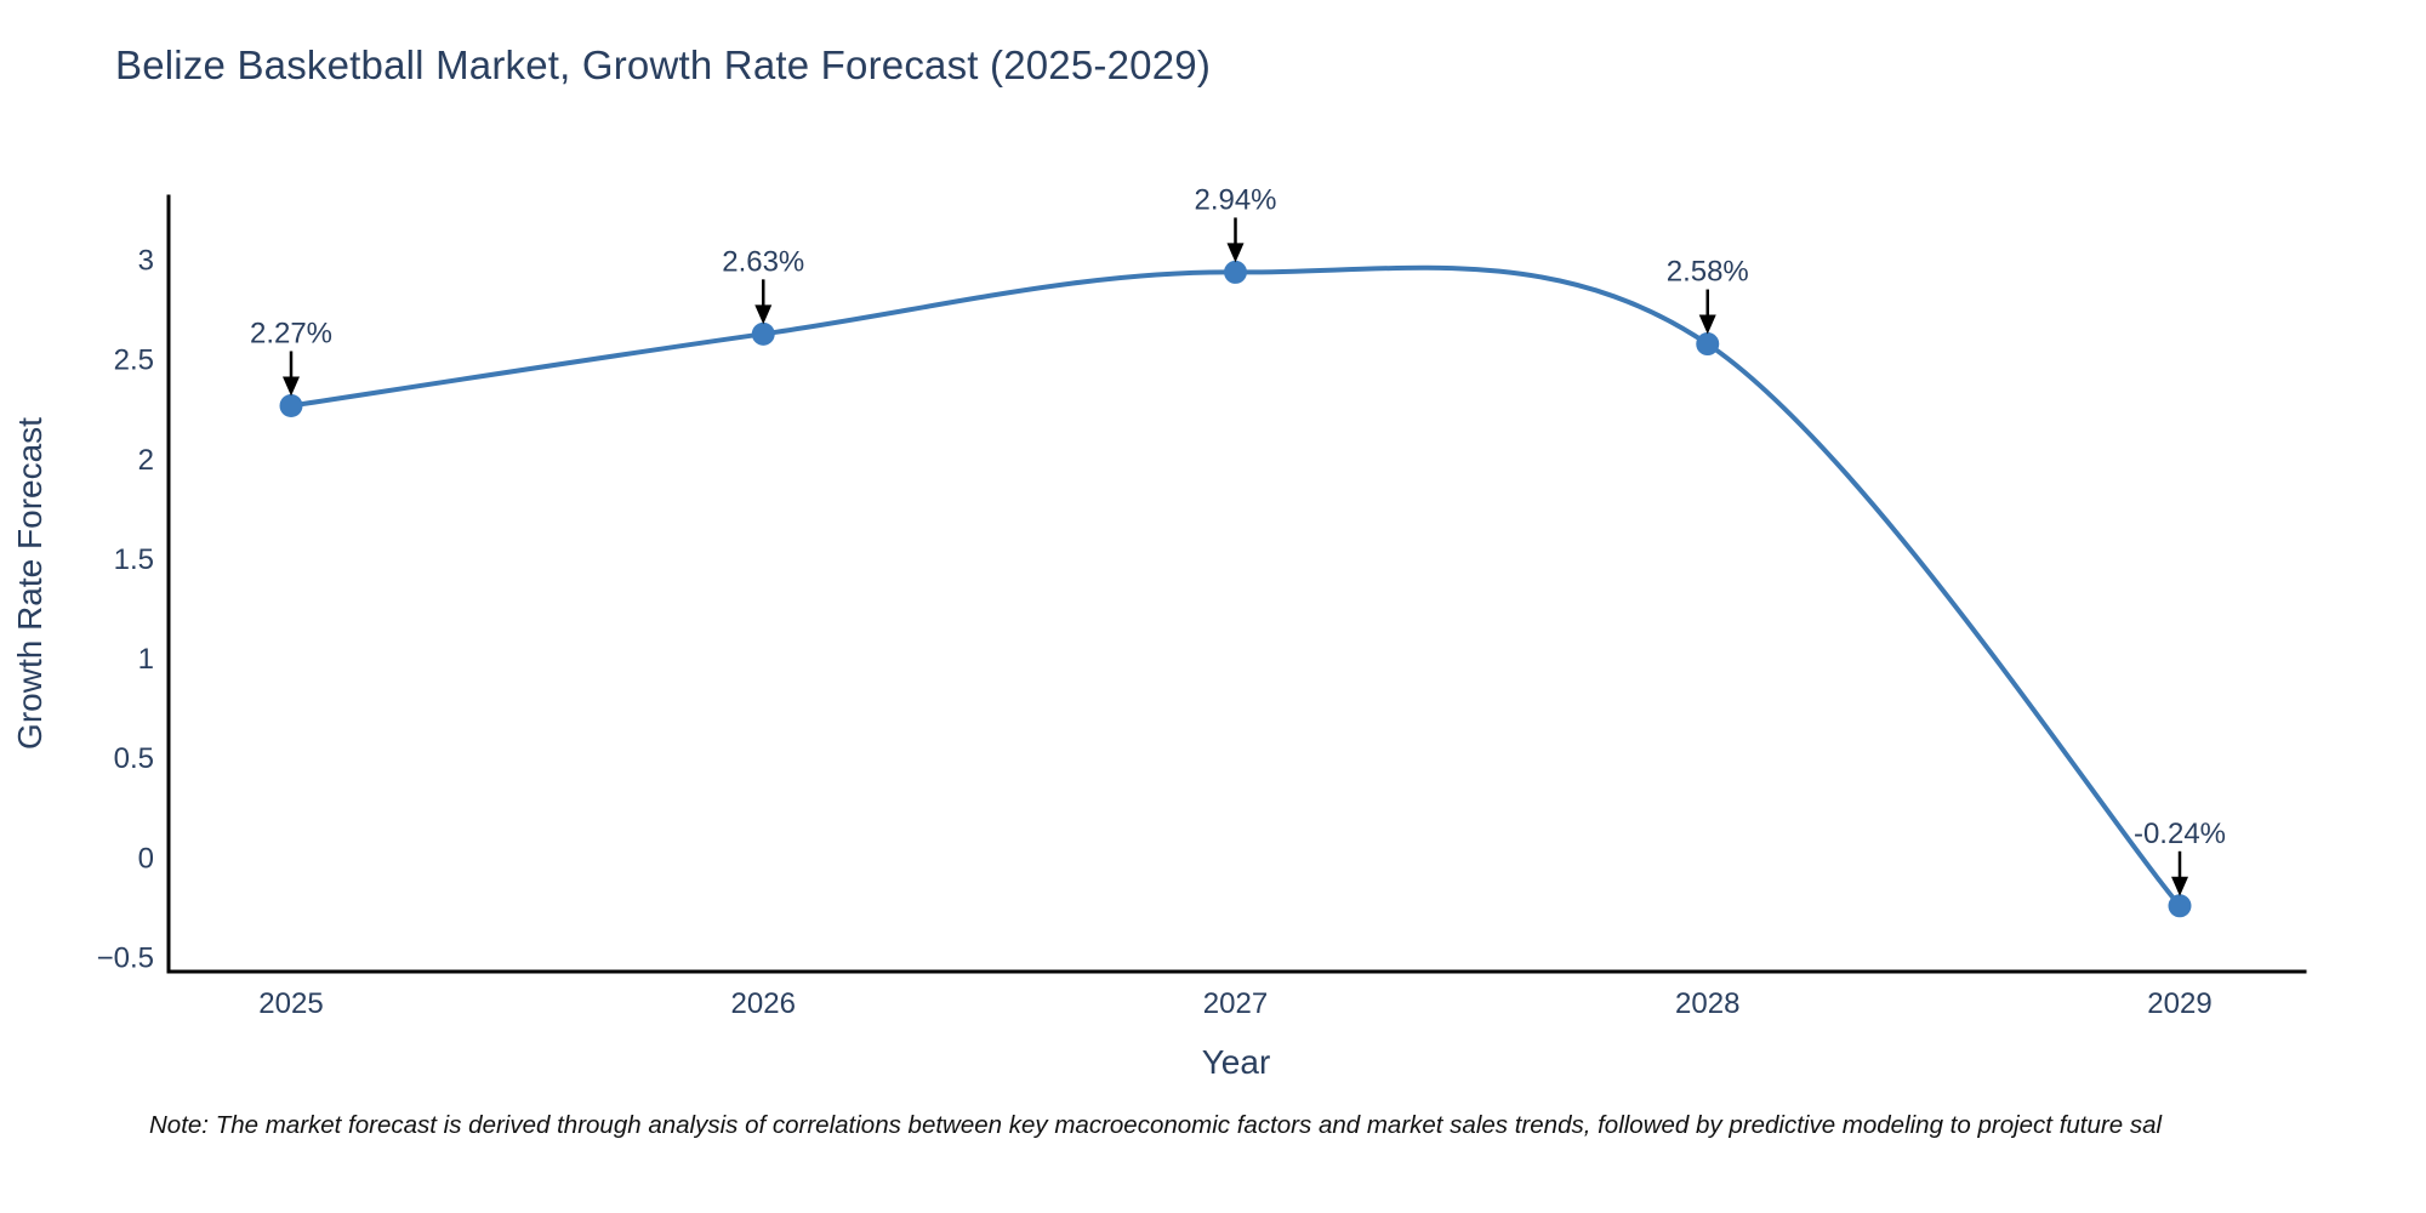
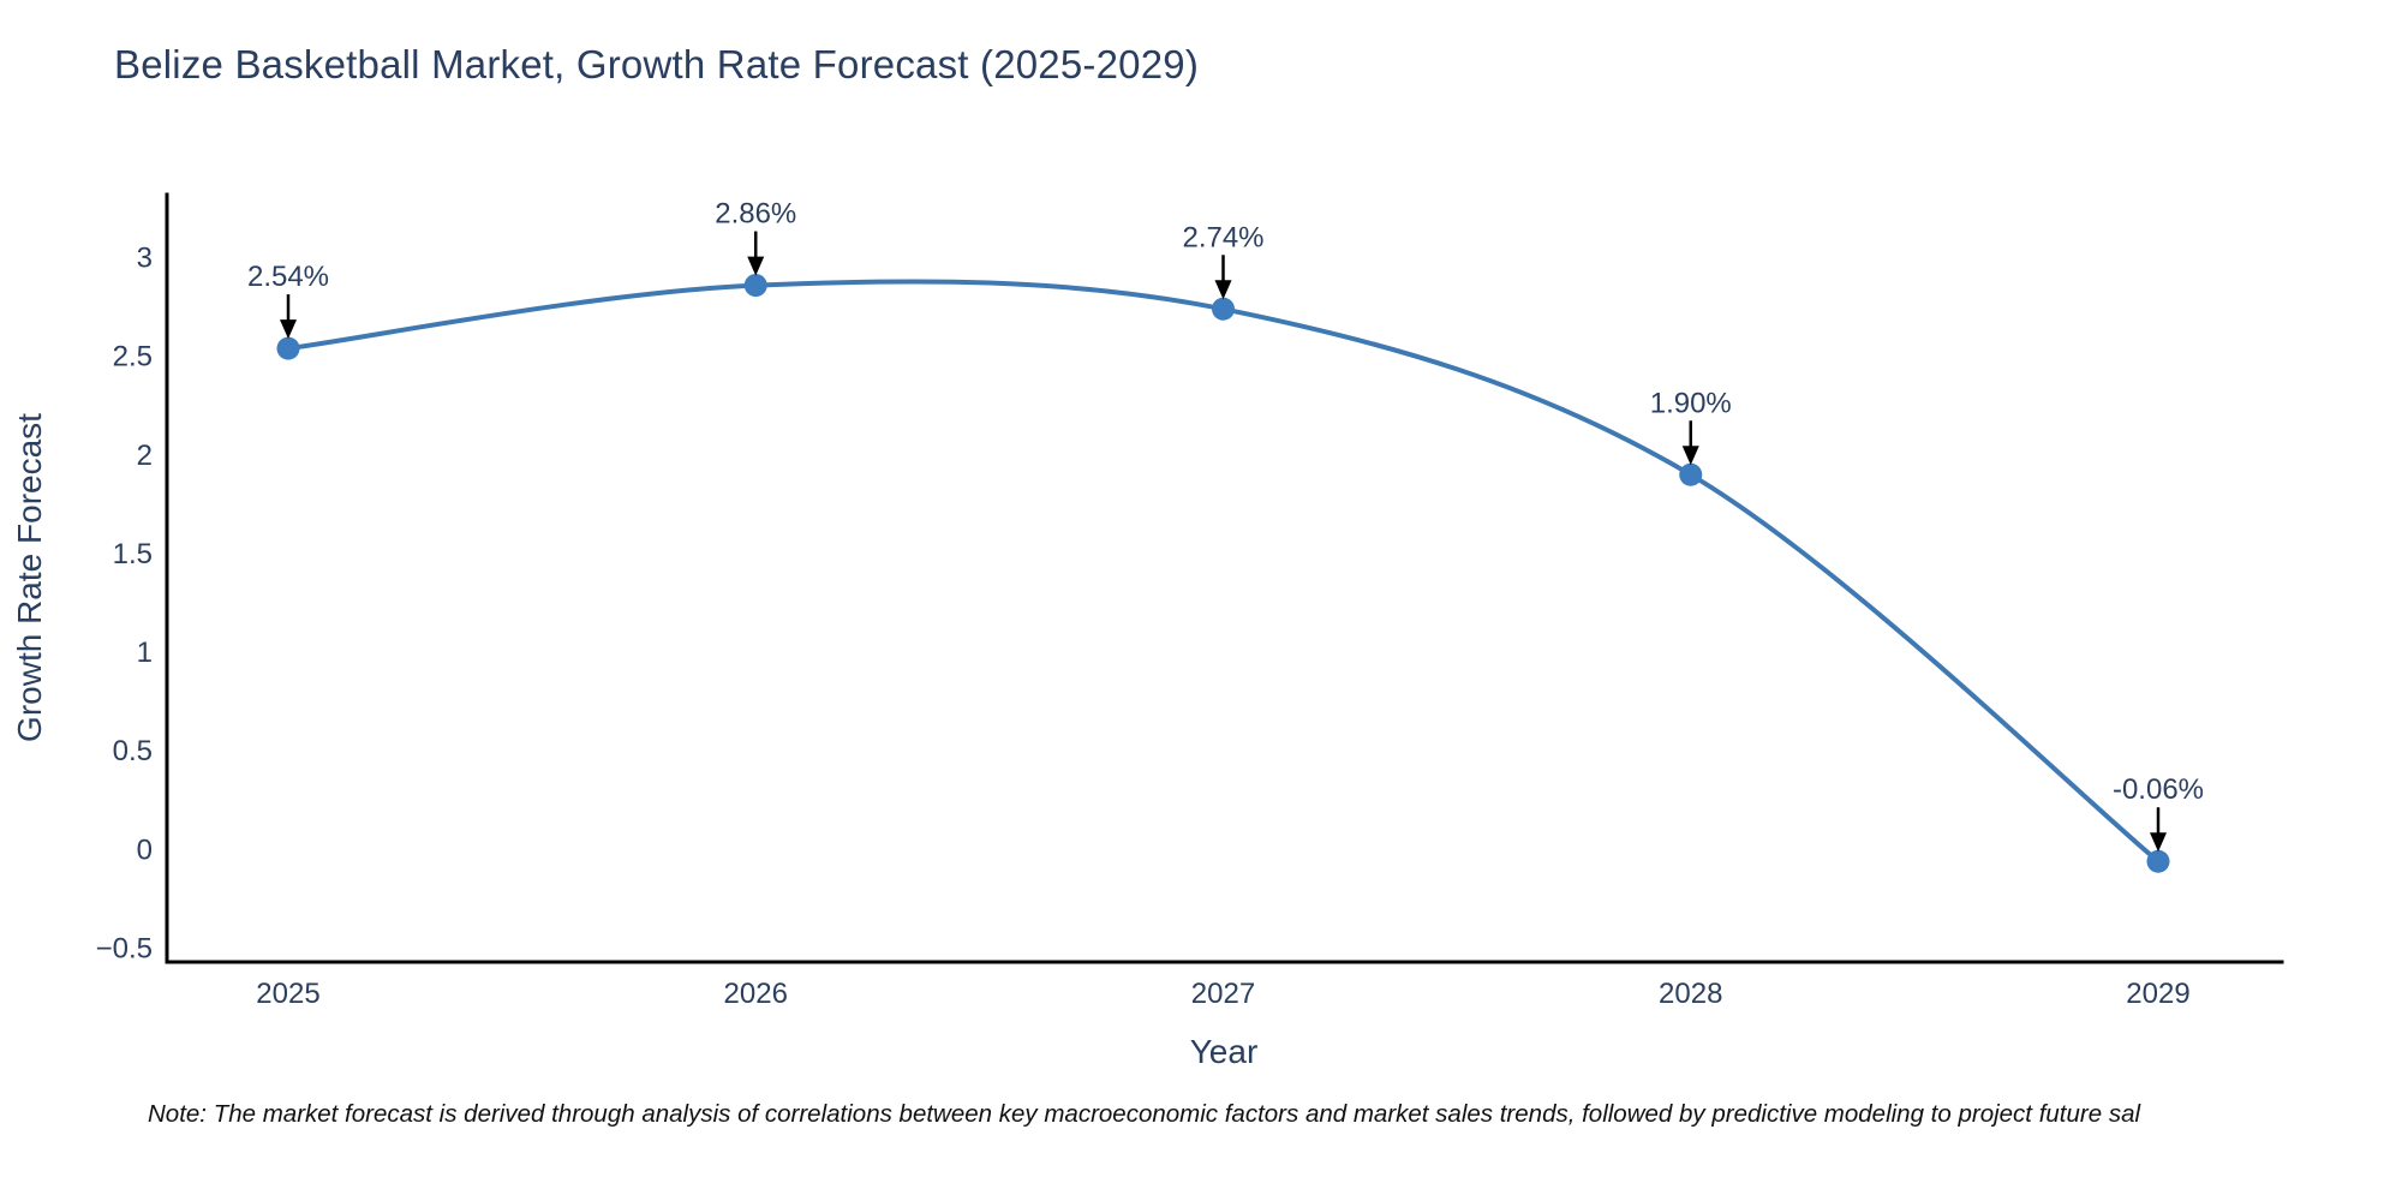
2025: 2.27% -> 2.54%
2026: 2.63% -> 2.86%
2027: 2.94% -> 2.74%
2028: 2.58% -> 1.90%
2029: -0.24% -> -0.06%
